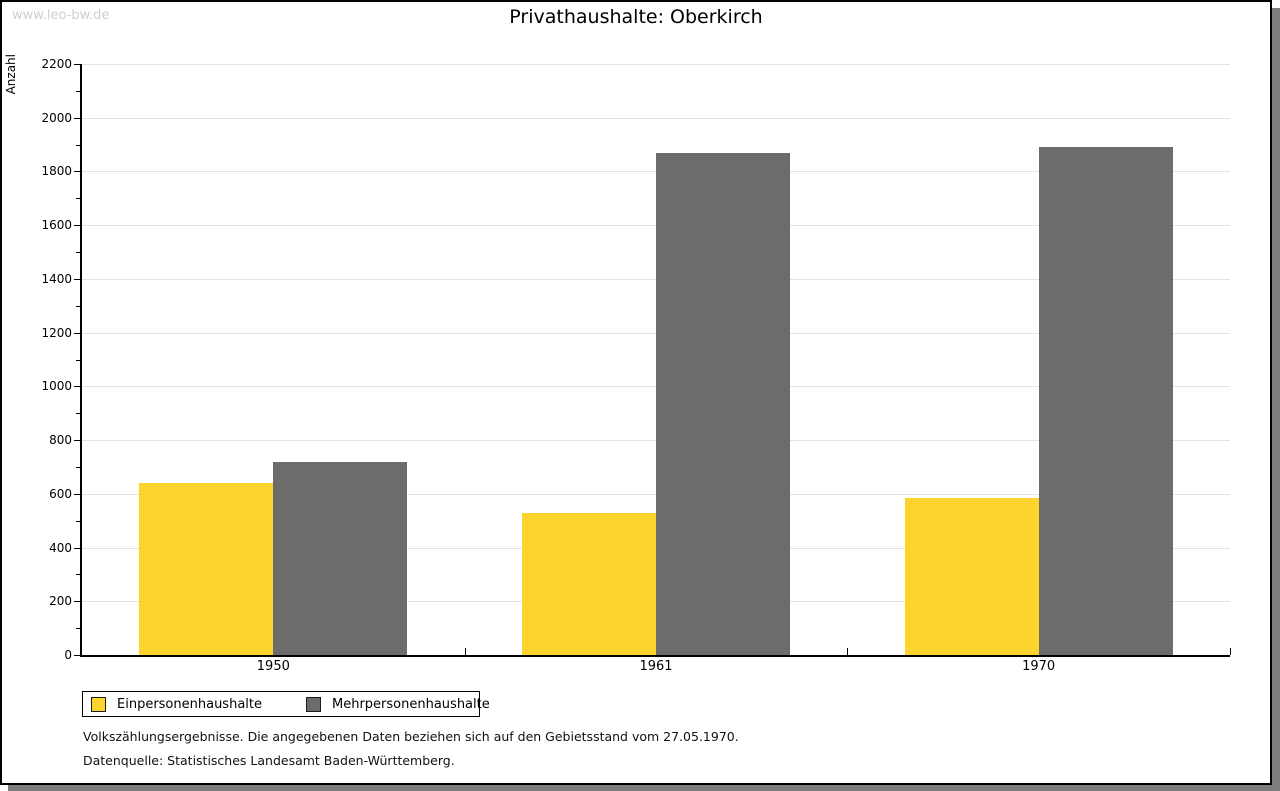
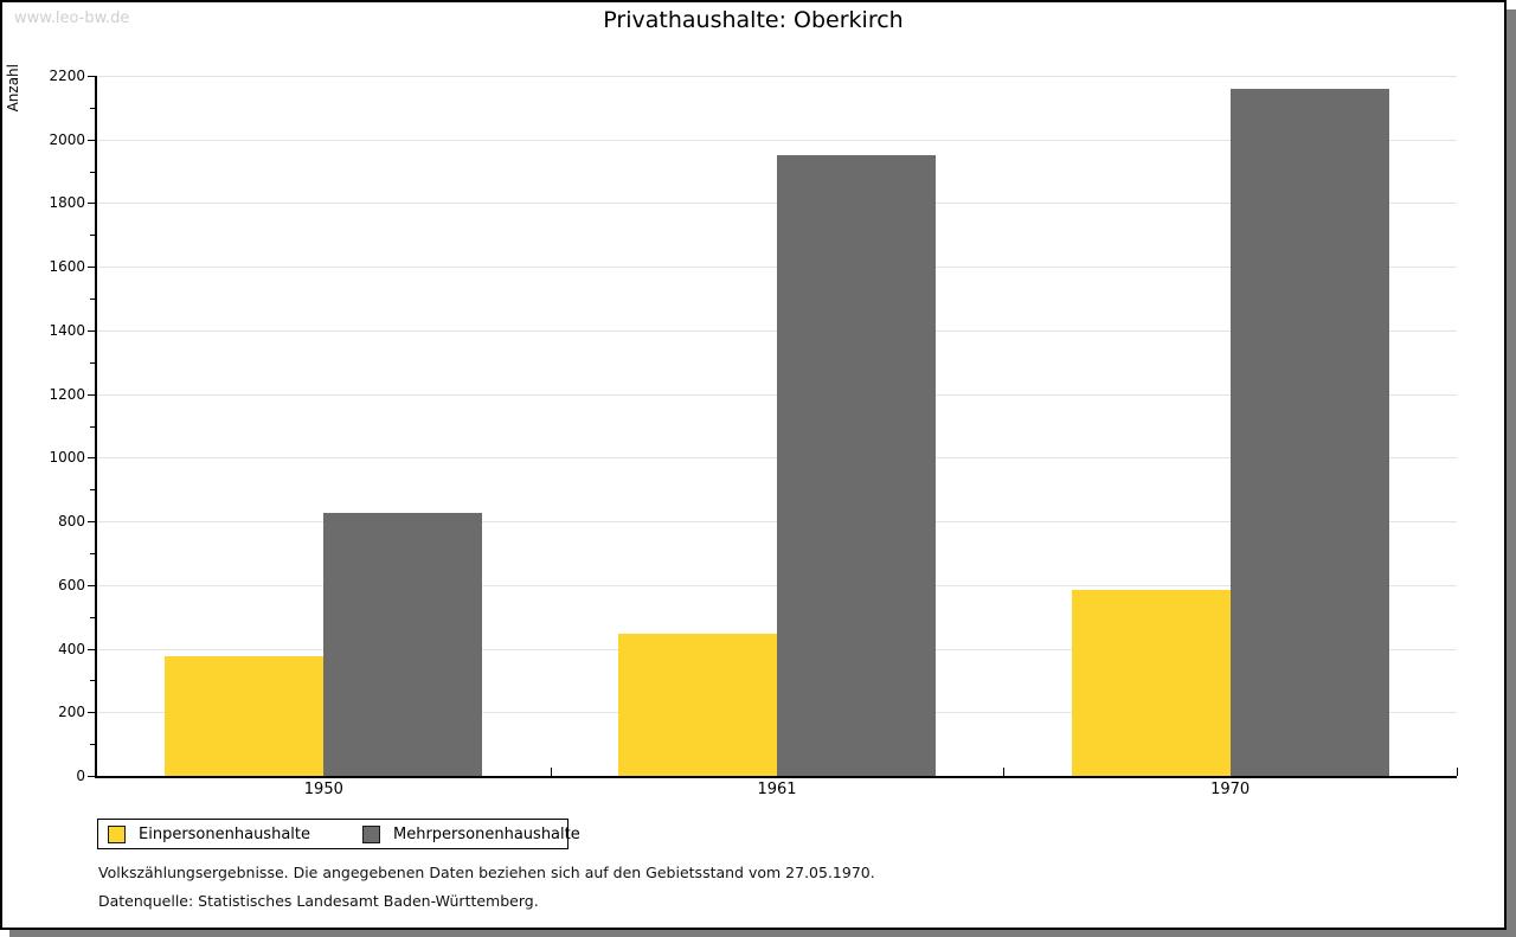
Einpersonenhaushalte/1950: 640 -> 380
Mehrpersonenhaushalte/1950: 720 -> 820
Einpersonenhaushalte/1961: 530 -> 440
Mehrpersonenhaushalte/1961: 1870 -> 1950
Mehrpersonenhaushalte/1970: 1890 -> 2160
